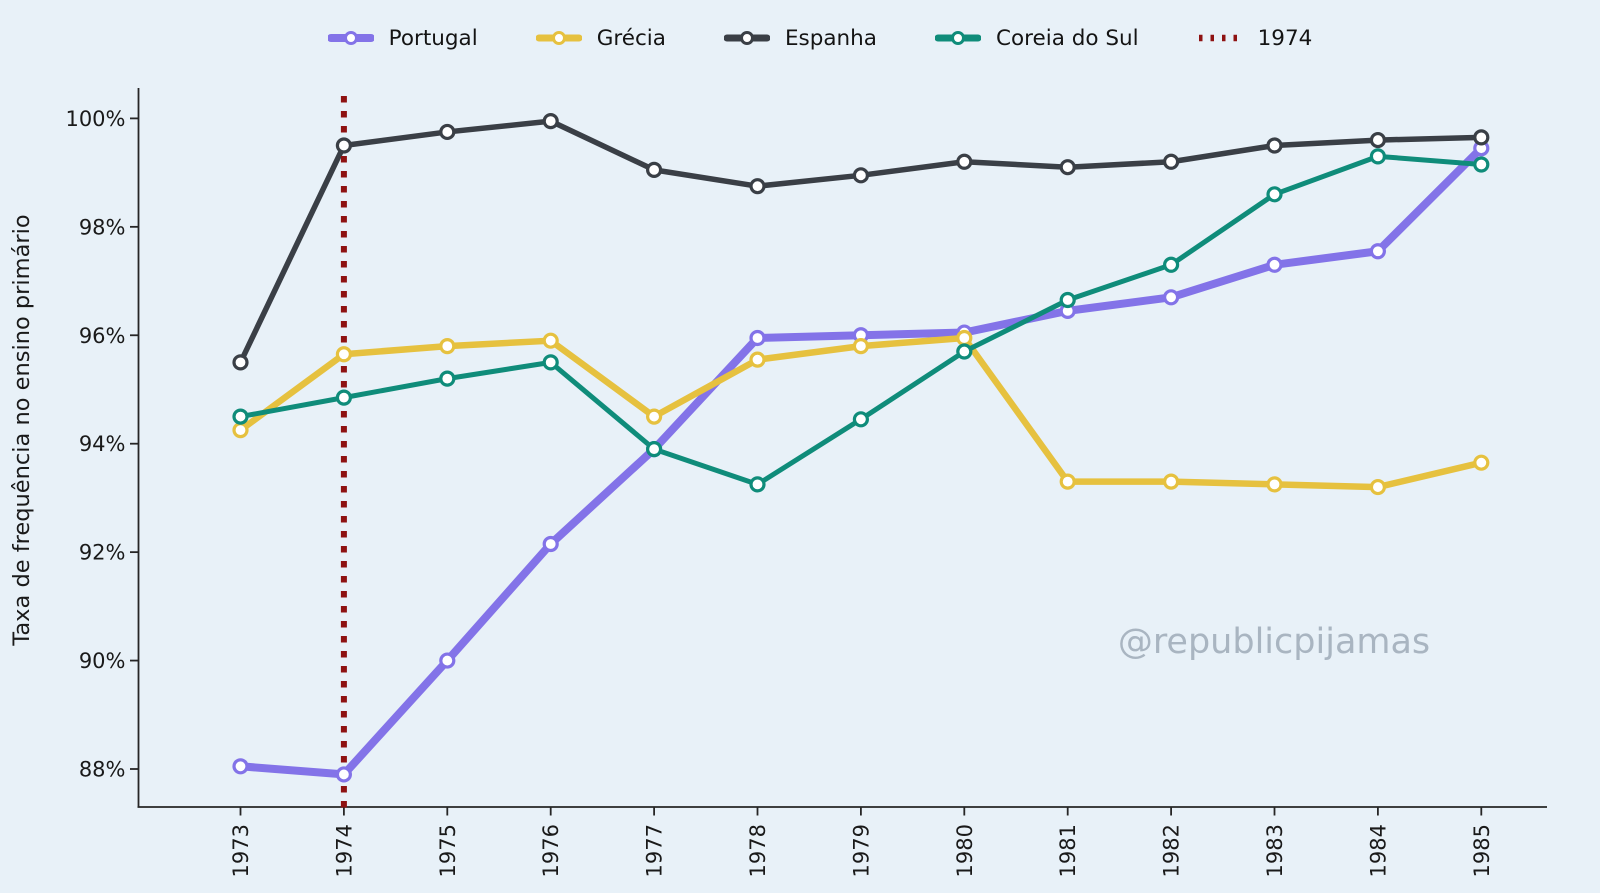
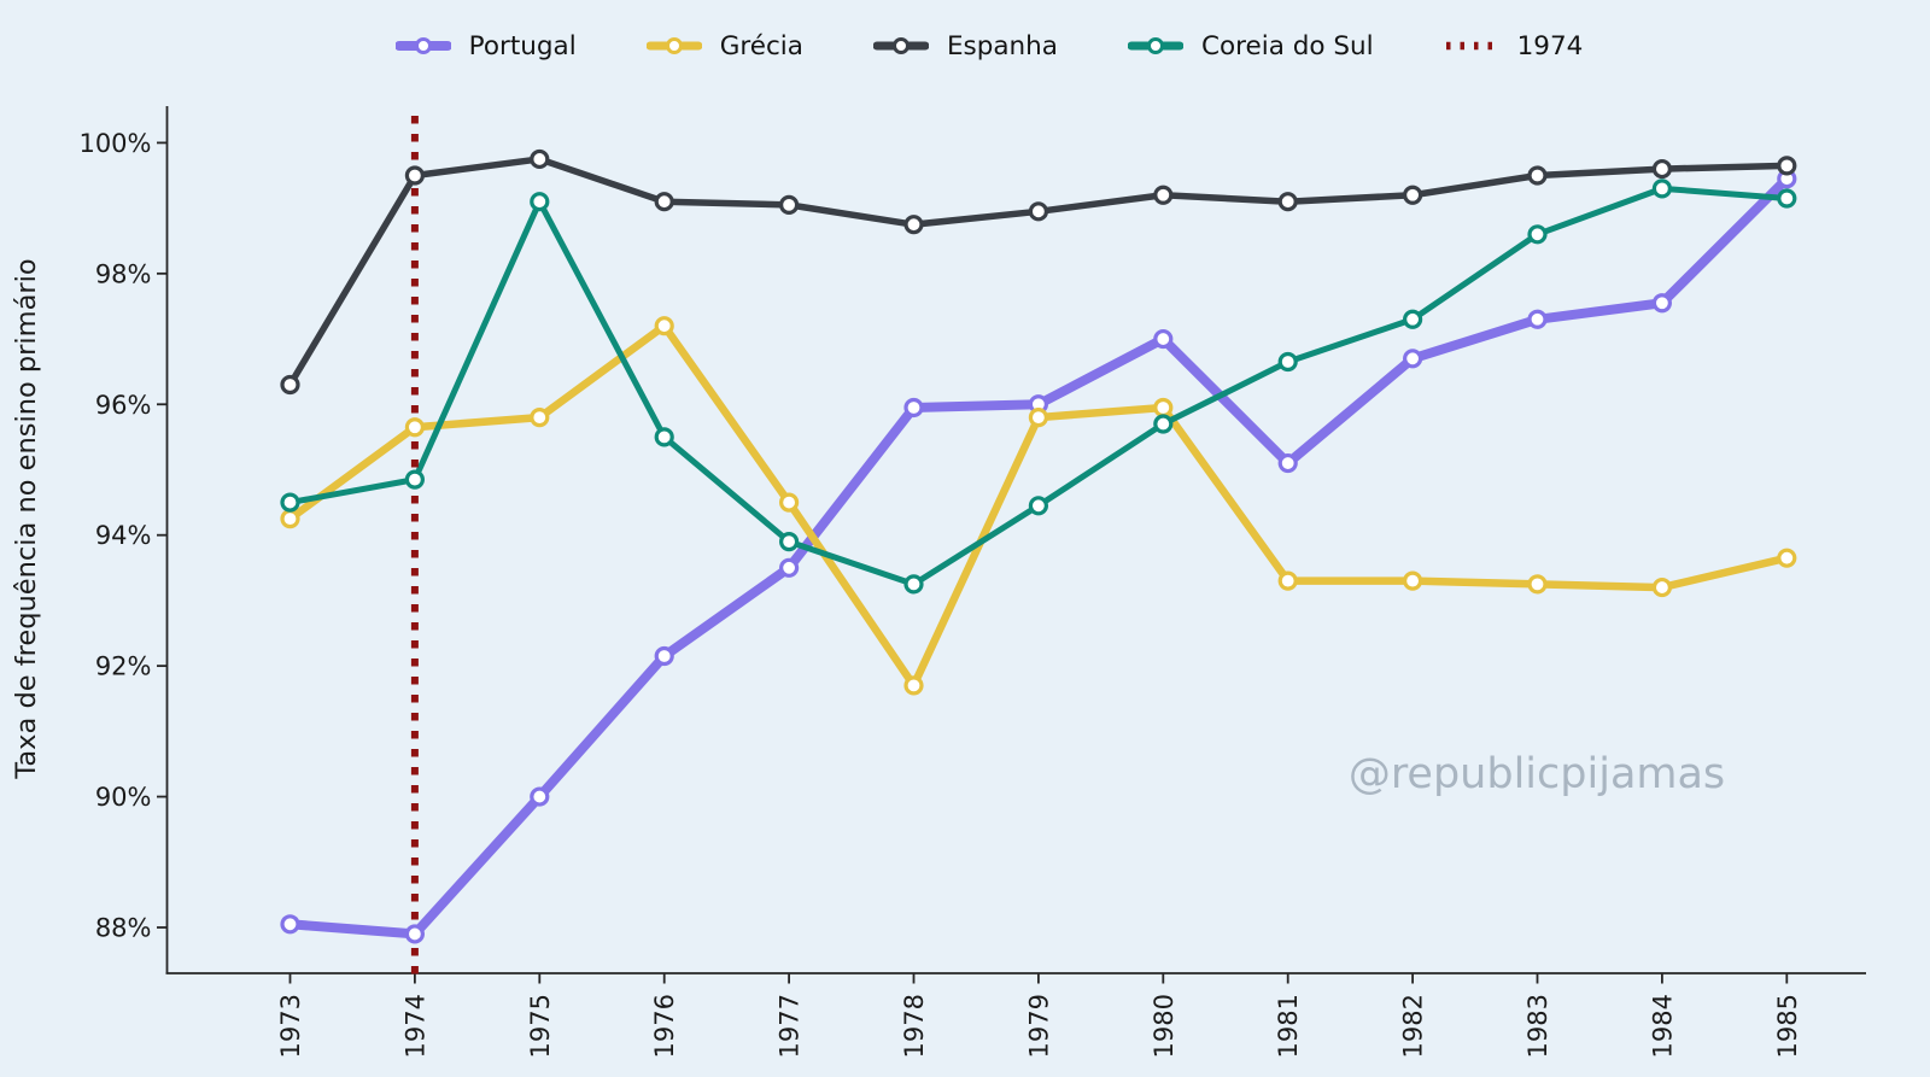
Espanha/1973: 95.5% -> 96.3%
Coreia do Sul/1975: 95.2% -> 99.1%
Grécia/1976: 95.9% -> 97.2%
Espanha/1976: 100.0% -> 99.1%
Portugal/1977: 93.9% -> 93.5%
Grécia/1978: 95.5% -> 91.7%
Portugal/1980: 96.0% -> 97.0%
Portugal/1981: 96.5% -> 95.1%
